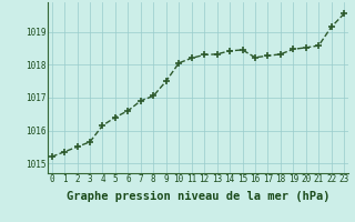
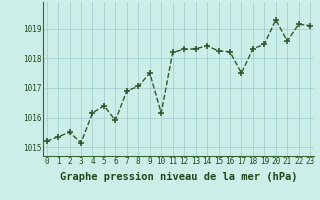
3: 1015.65 -> 1015.15
6: 1016.60 -> 1015.90
10: 1018.05 -> 1016.15
15: 1018.45 -> 1018.25
17: 1018.27 -> 1017.50
20: 1018.52 -> 1019.30
23: 1019.55 -> 1019.10
